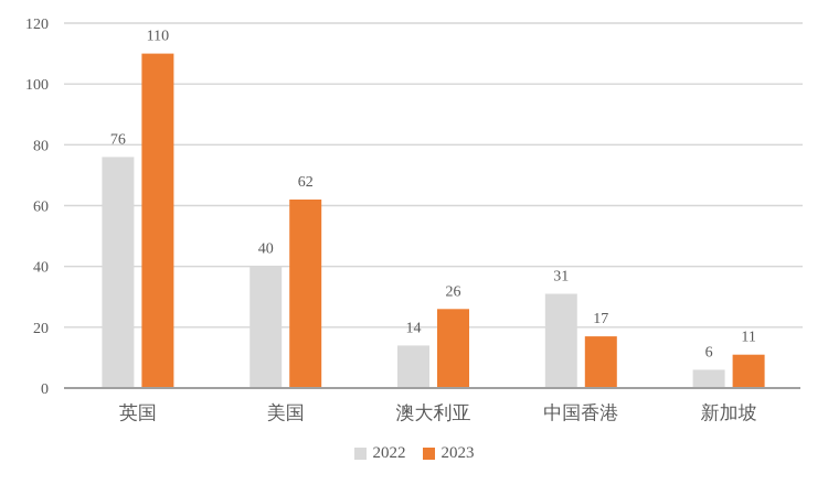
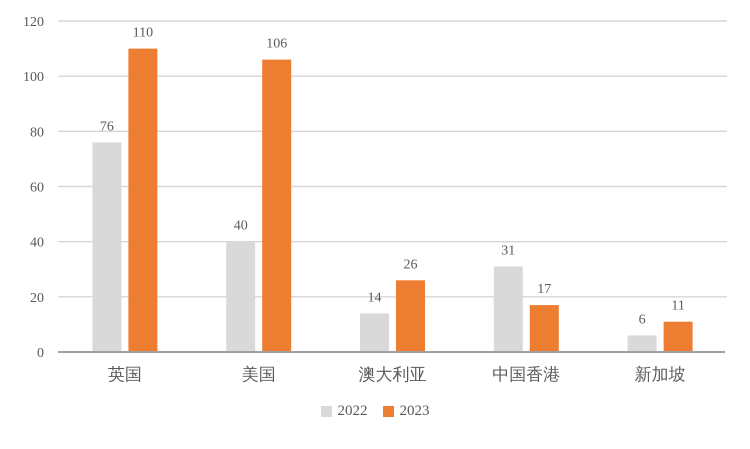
2023/美国: 62 -> 106
